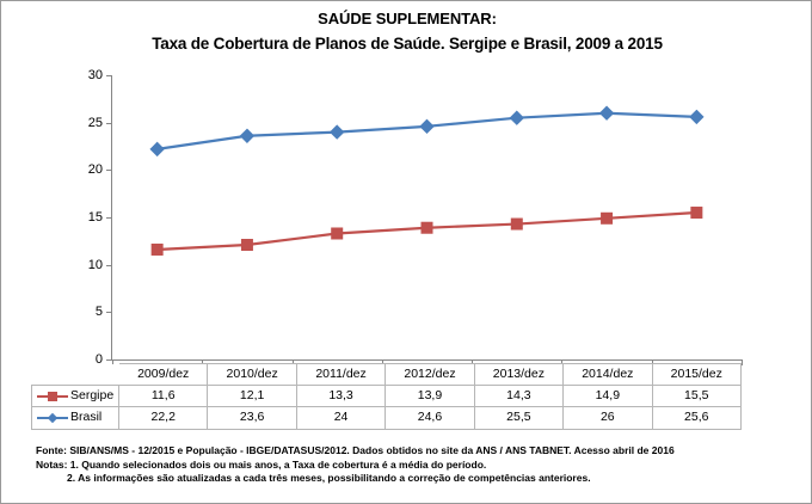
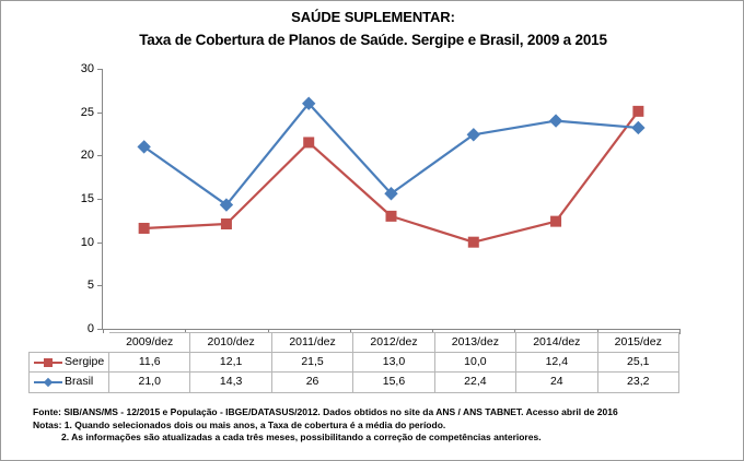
Brasil/2009/dez: 22,2 -> 21,0
Brasil/2010/dez: 23,6 -> 14,3
Sergipe/2011/dez: 13,3 -> 21,5
Brasil/2011/dez: 24 -> 26
Sergipe/2012/dez: 13,9 -> 13,0
Brasil/2012/dez: 24,6 -> 15,6
Sergipe/2013/dez: 14,3 -> 10,0
Brasil/2013/dez: 25,5 -> 22,4
Sergipe/2014/dez: 14,9 -> 12,4
Brasil/2014/dez: 26 -> 24
Sergipe/2015/dez: 15,5 -> 25,1
Brasil/2015/dez: 25,6 -> 23,2
